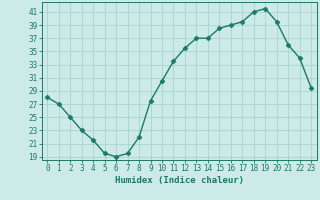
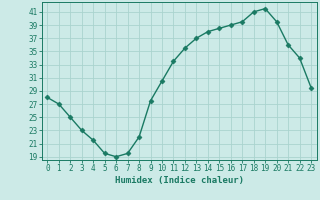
14: 37.0 -> 38.0
